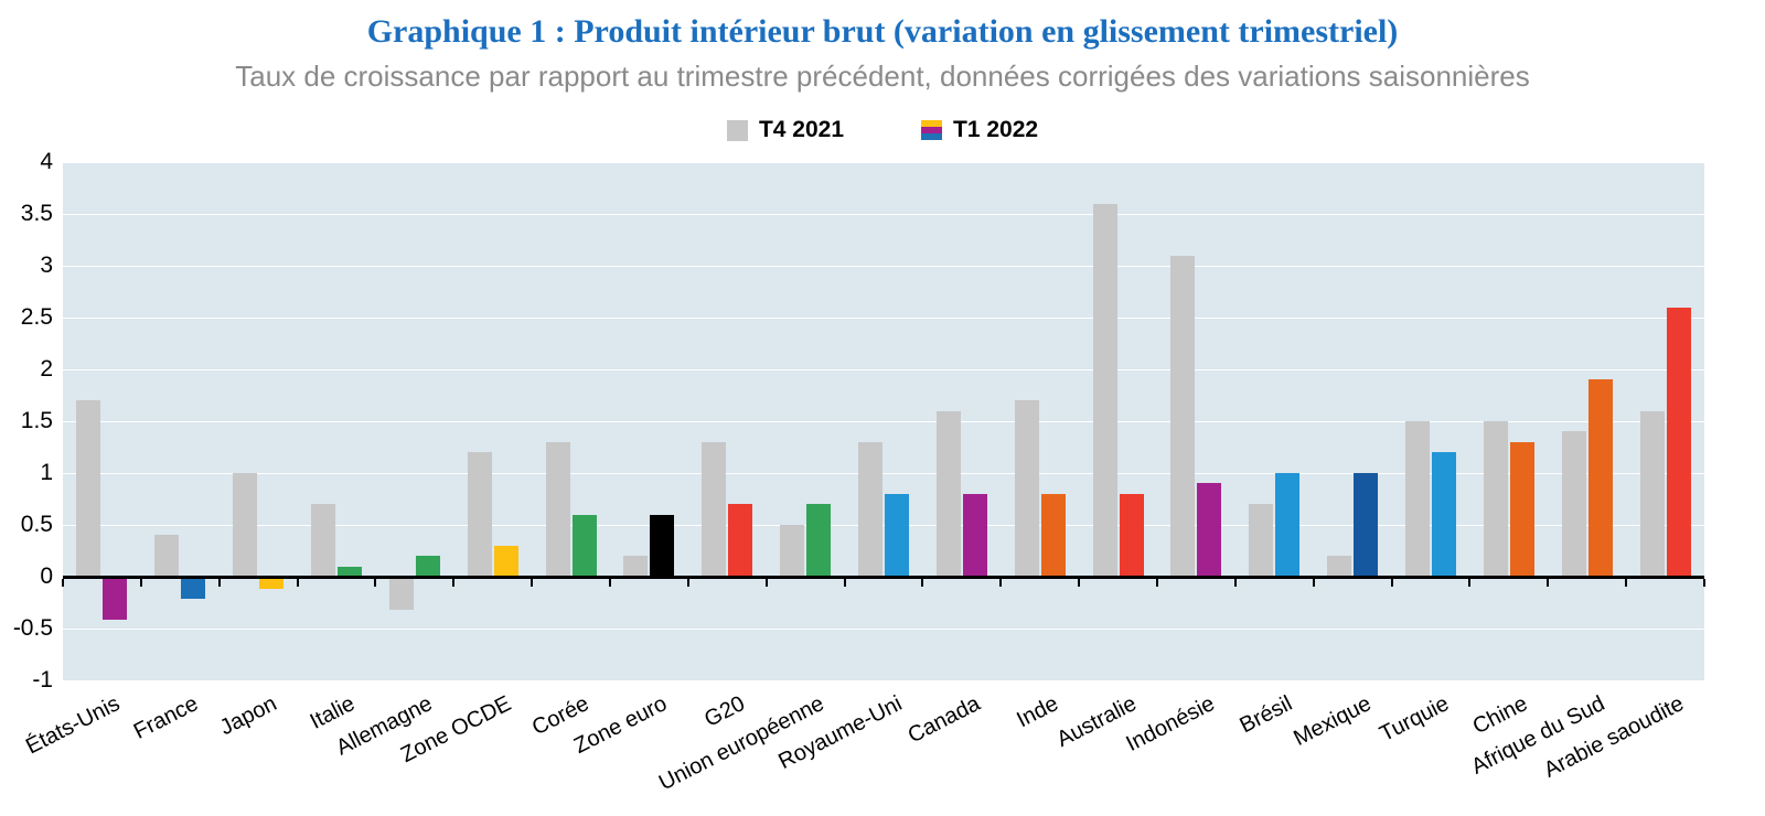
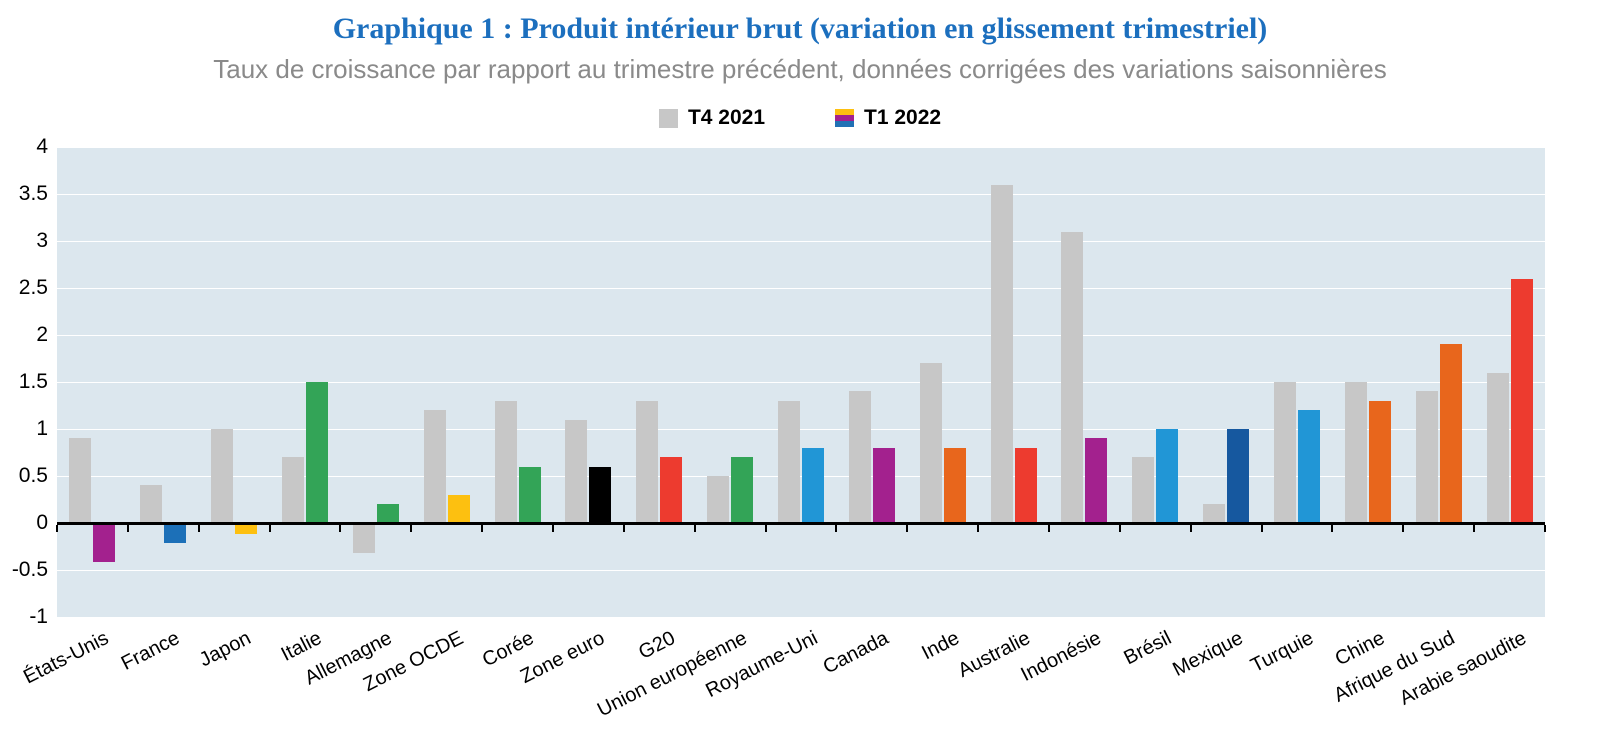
T4 2021/États-Unis: 1.7 -> 0.9
T1 2022/Italie: 0.1 -> 1.5
T4 2021/Zone euro: 0.2 -> 1.1
T4 2021/Canada: 1.6 -> 1.4
